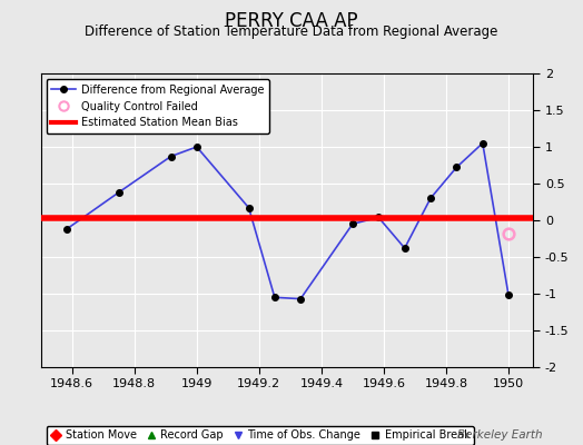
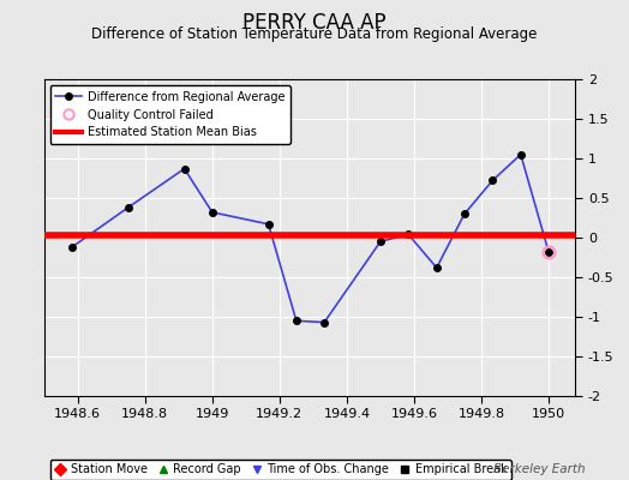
1949: 1.00 -> 0.32
1950: -1.02 -> -0.18
